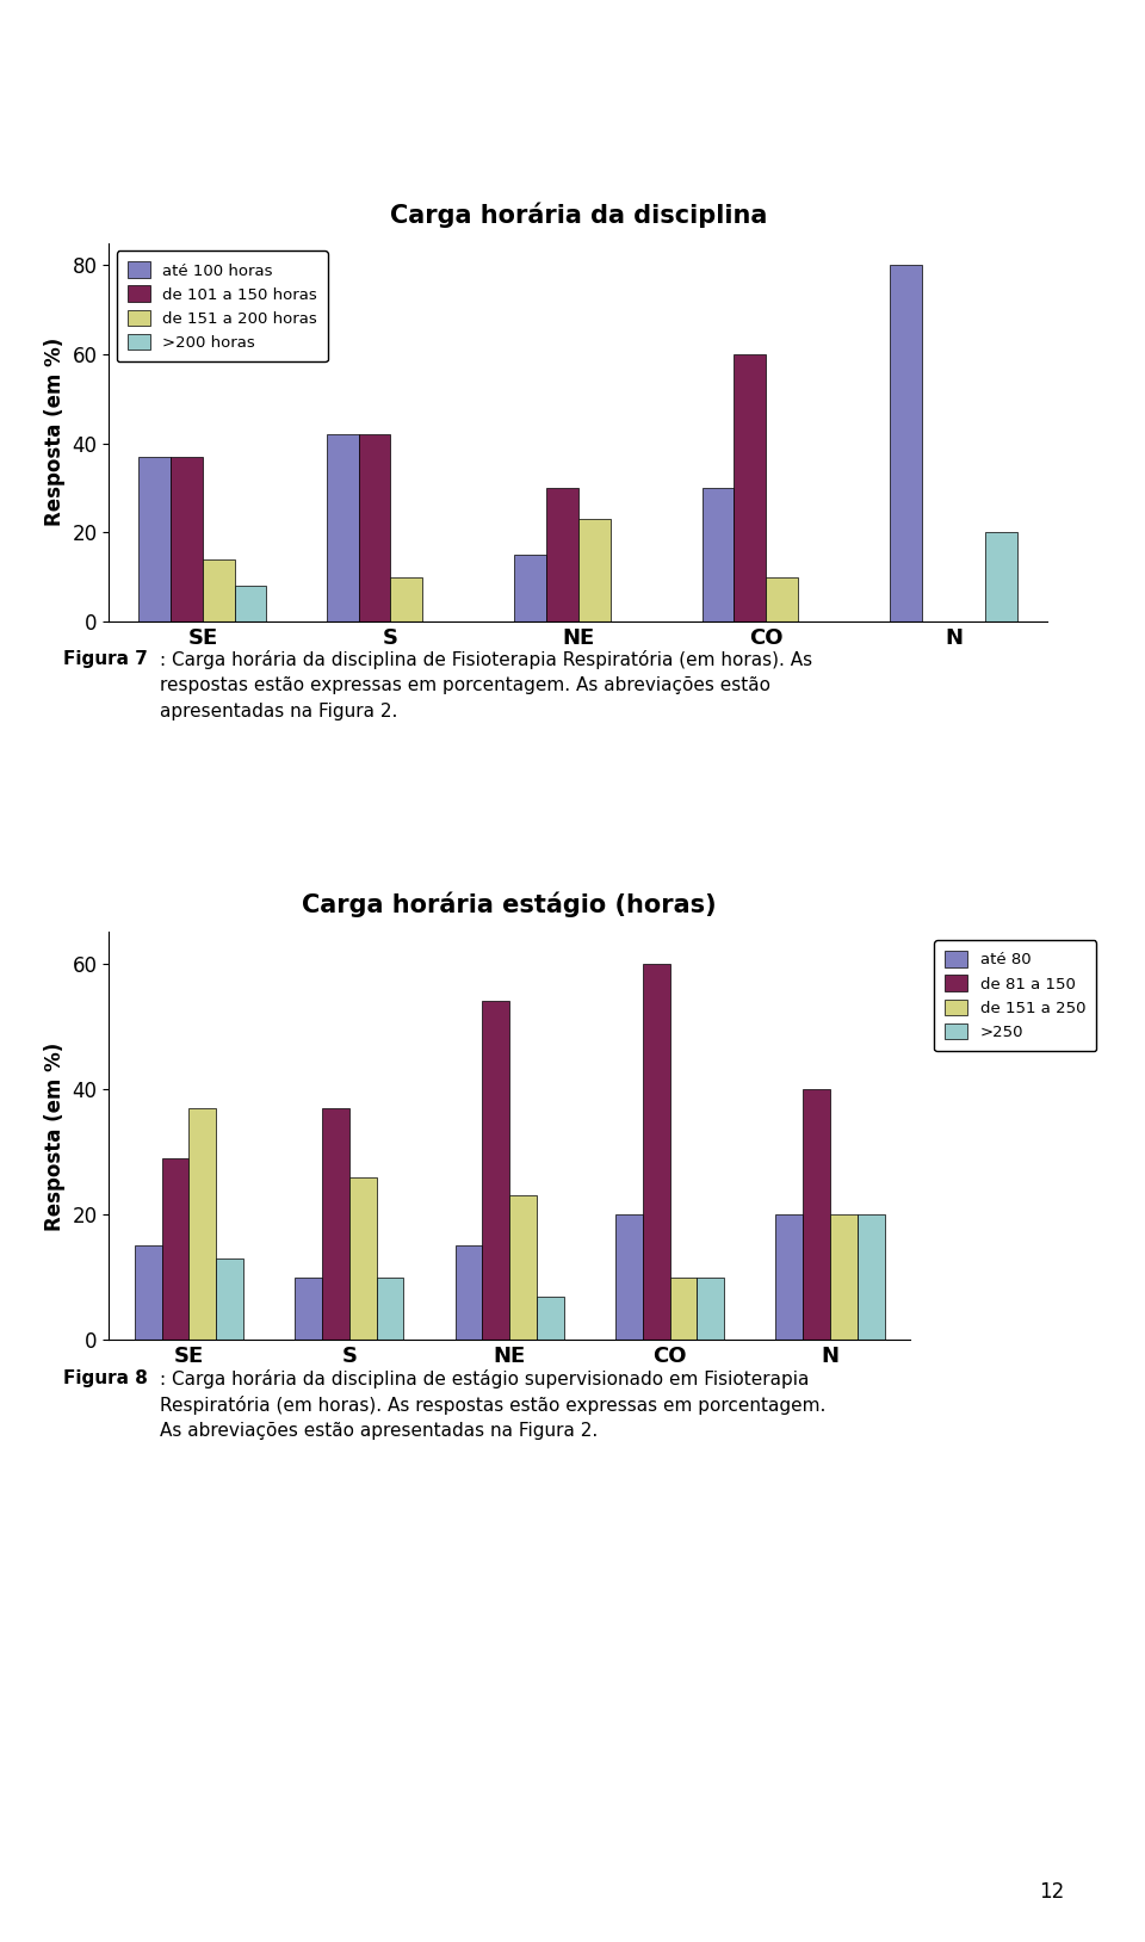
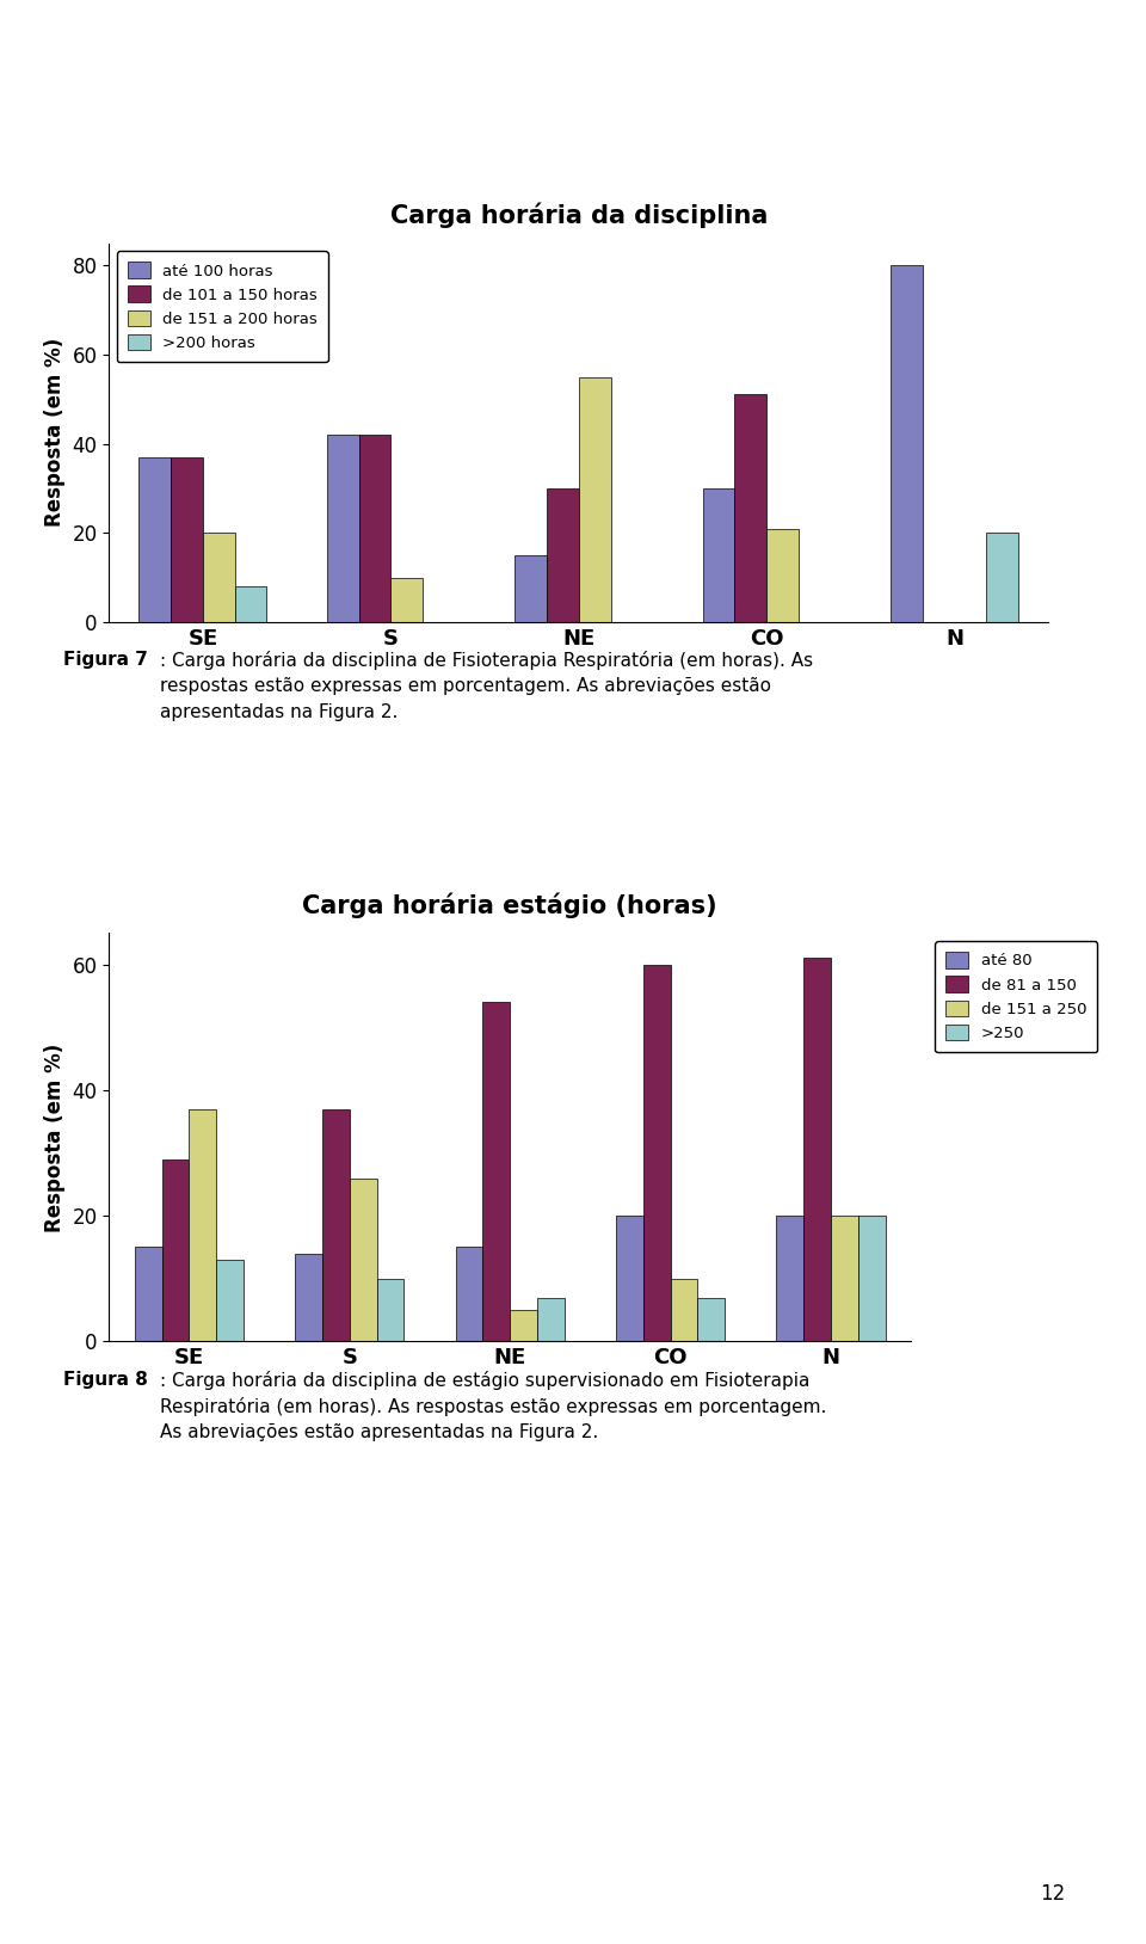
Carga horária da disciplina/de 151 a 200 horas/SE: 14 -> 20
Carga horária da disciplina/de 151 a 200 horas/NE: 23 -> 55
Carga horária da disciplina/de 101 a 150 horas/CO: 60 -> 51
Carga horária da disciplina/de 151 a 200 horas/CO: 10 -> 21
Carga horária estágio (horas)/até 80/S: 10 -> 14
Carga horária estágio (horas)/de 151 a 250/NE: 23 -> 5
Carga horária estágio (horas)/>250/CO: 10 -> 7
Carga horária estágio (horas)/de 81 a 150/N: 40 -> 61
